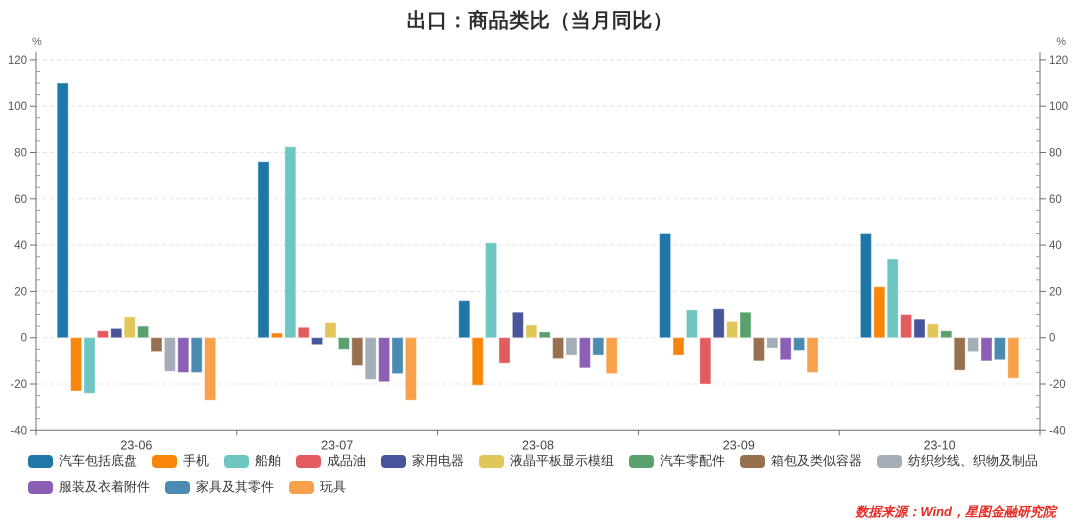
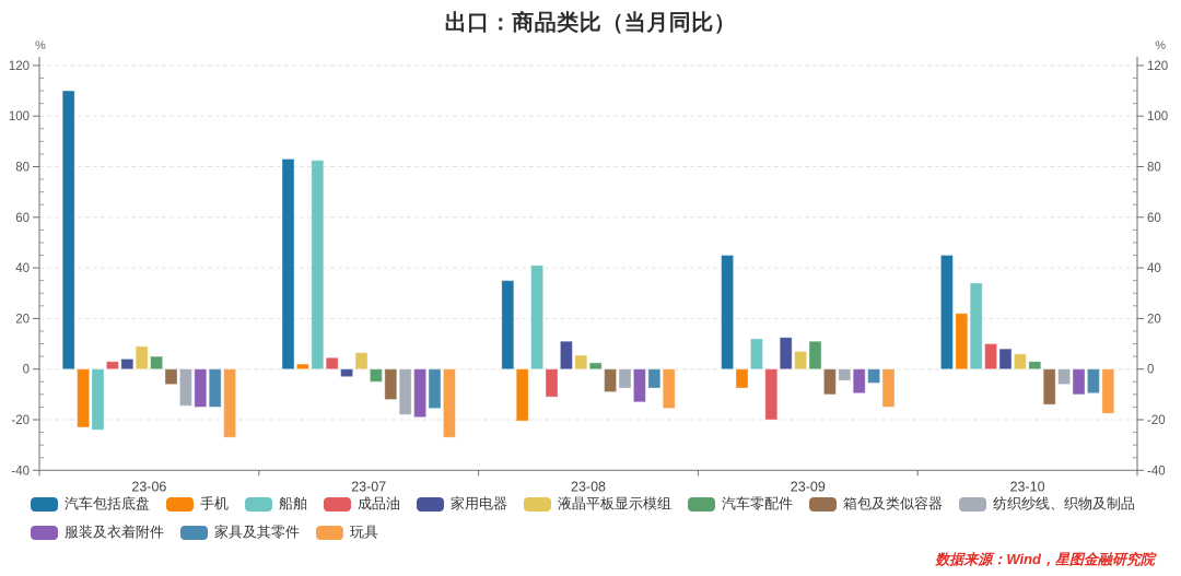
汽车包括底盘/23-07: 76 -> 83
汽车包括底盘/23-08: 16 -> 35
